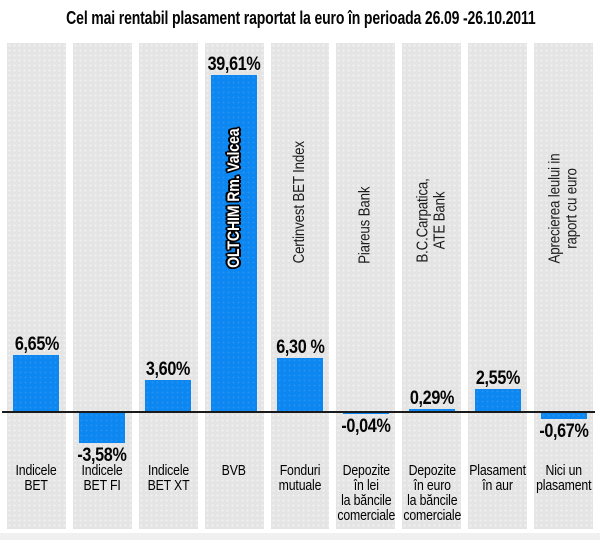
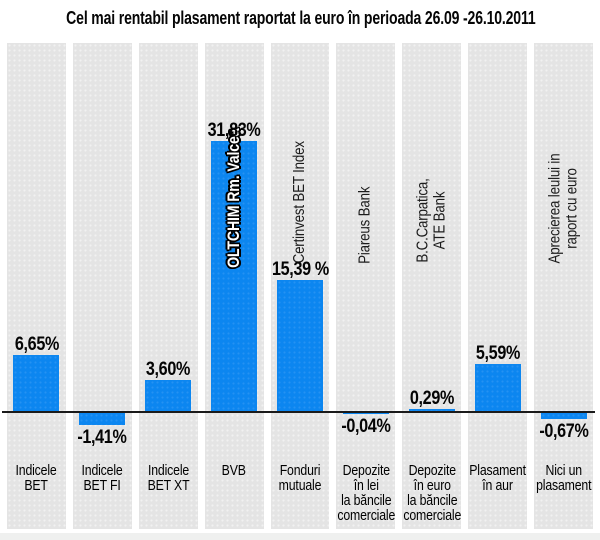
Indicele BET FI: -3,58% -> -1,41%
BVB: 39,61% -> 31,83%
Fonduri mutuale: 6,30 -> 15,39
Plasament în aur: 2,55% -> 5,59%
